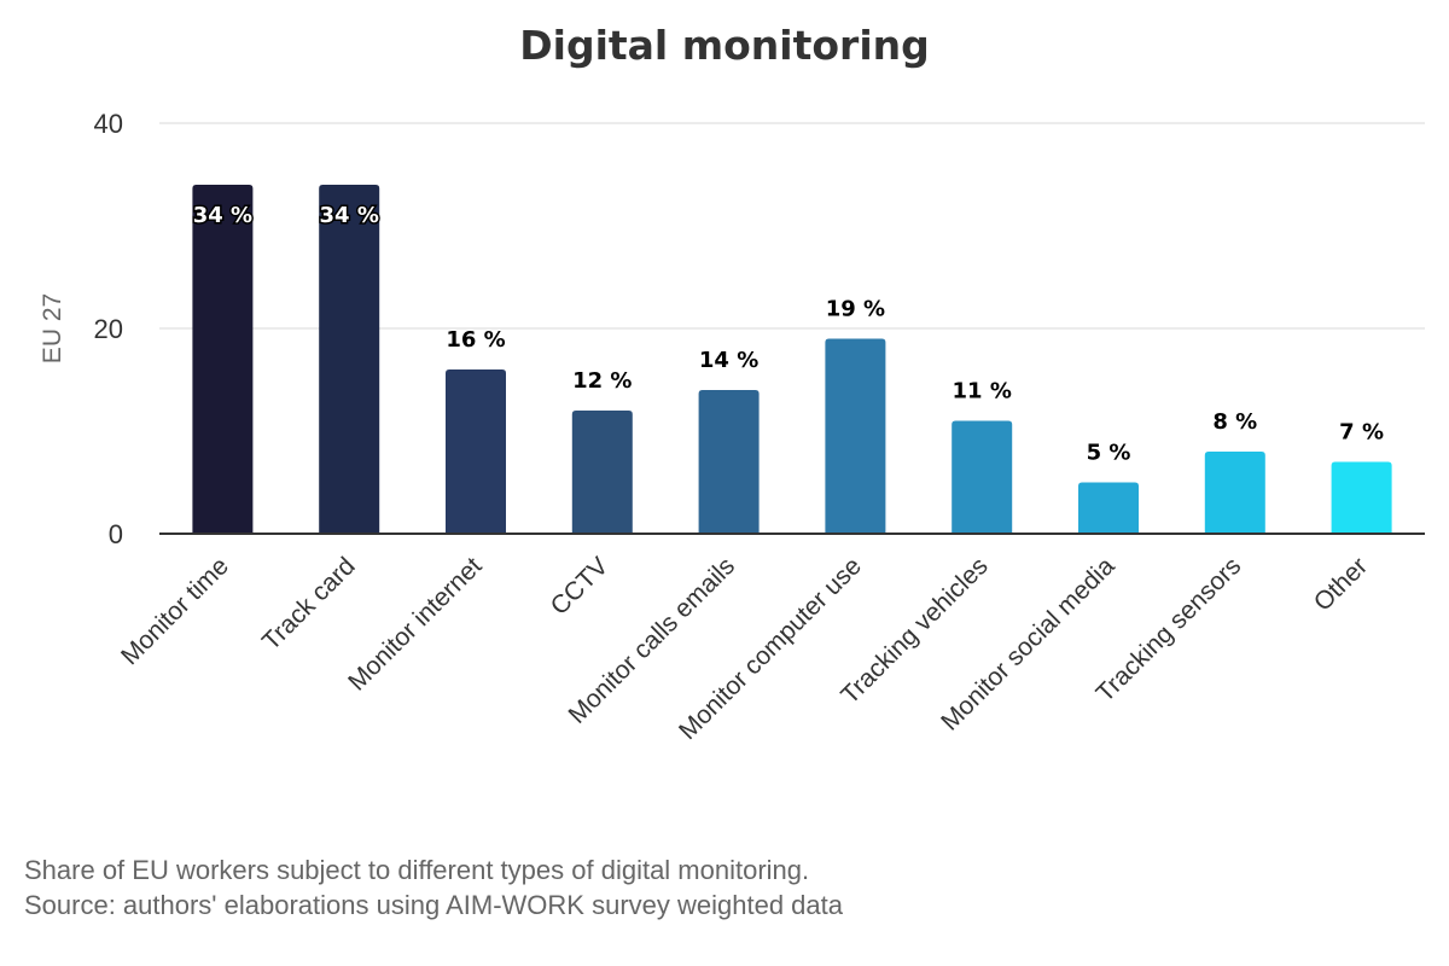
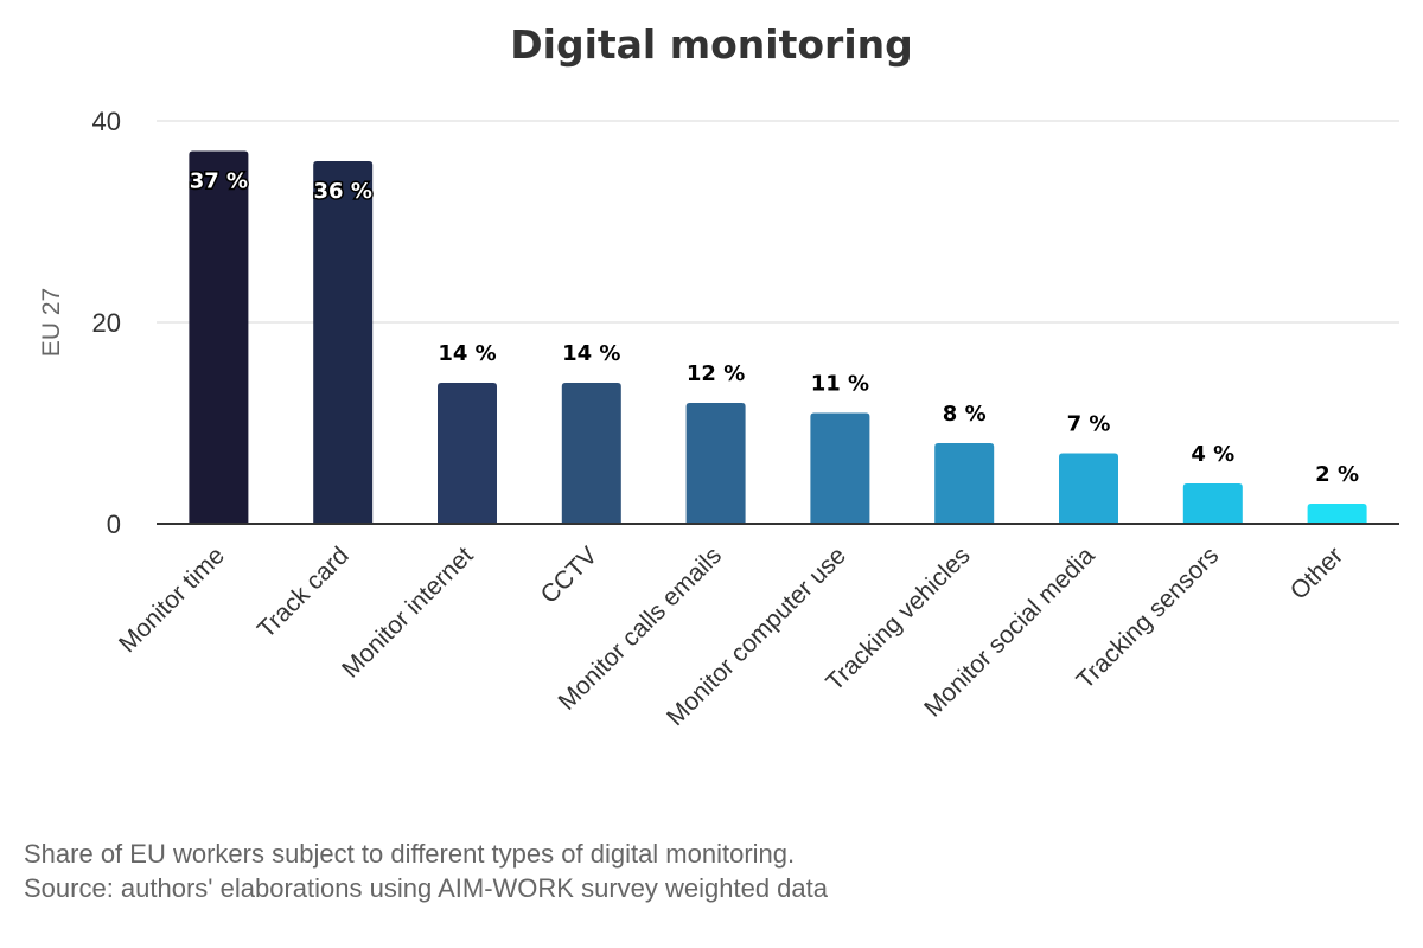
Monitor time: 34 -> 37
Track card: 34 -> 36
Monitor internet: 16 -> 14
CCTV: 12 -> 14
Monitor calls emails: 14 -> 12
Monitor computer use: 19 -> 11
Tracking vehicles: 11 -> 8
Monitor social media: 5 -> 7
Tracking sensors: 8 -> 4
Other: 7 -> 2
